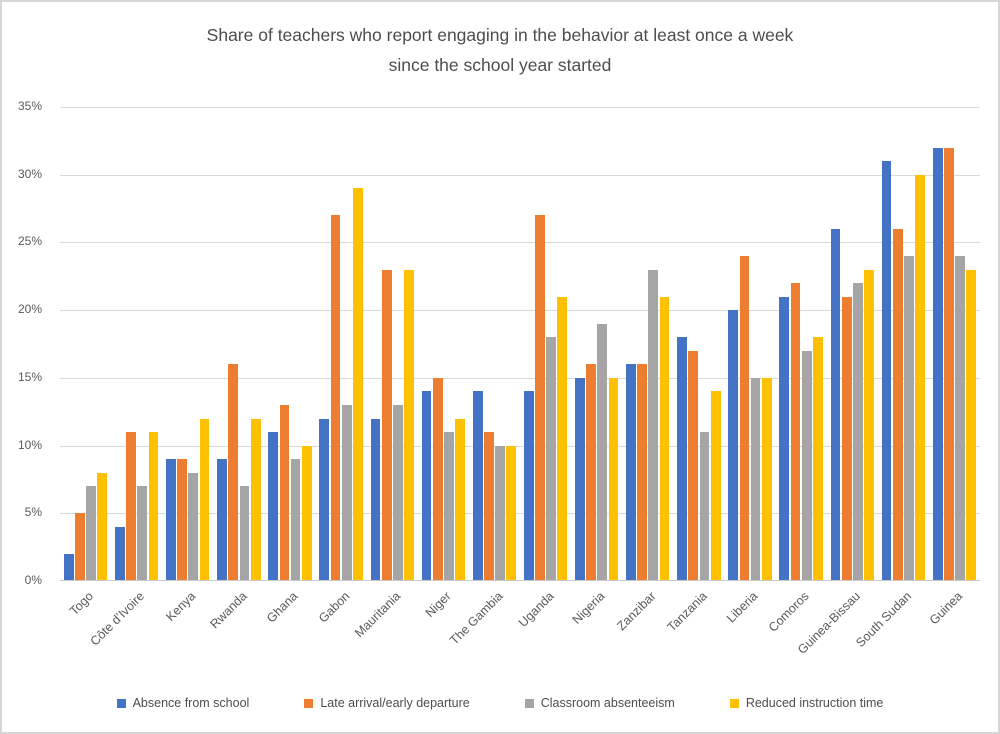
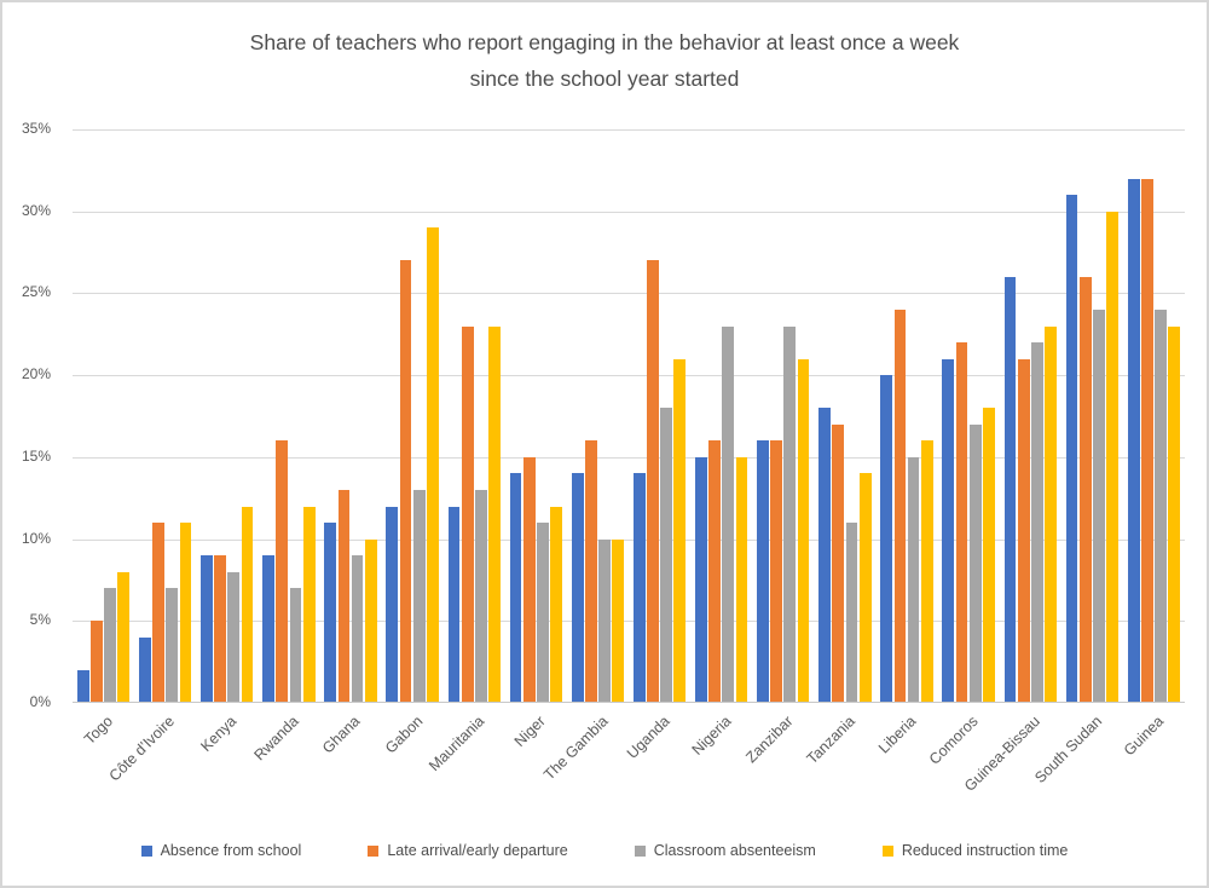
Late arrival/early departure/The Gambia: 11% -> 16%
Classroom absenteeism/Nigeria: 19% -> 23%
Reduced instruction time/Liberia: 15% -> 16%
